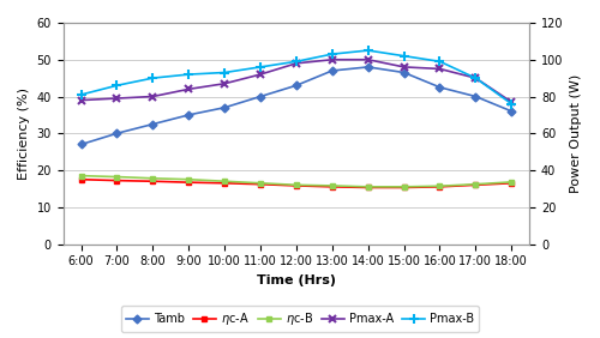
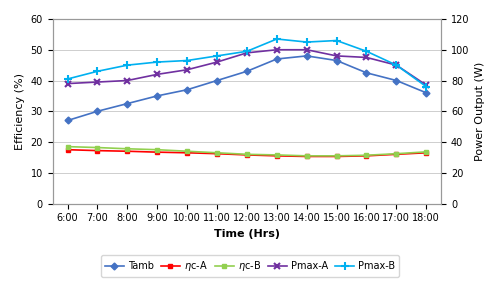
Pmax-B/13:00: 103 -> 107
Pmax-B/15:00: 102 -> 106
